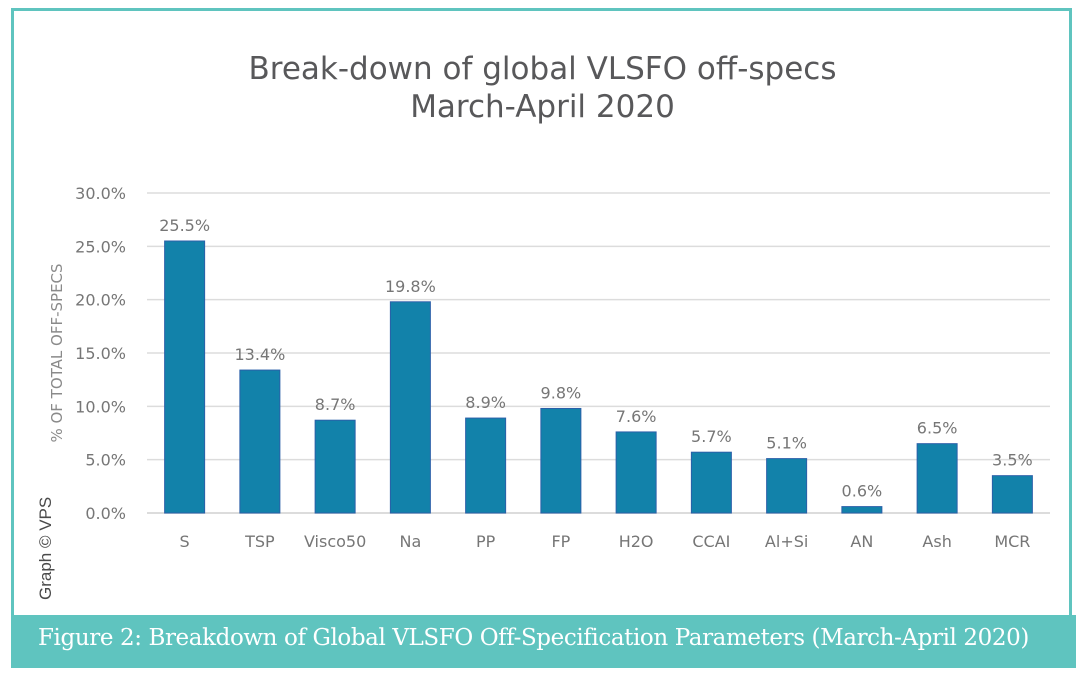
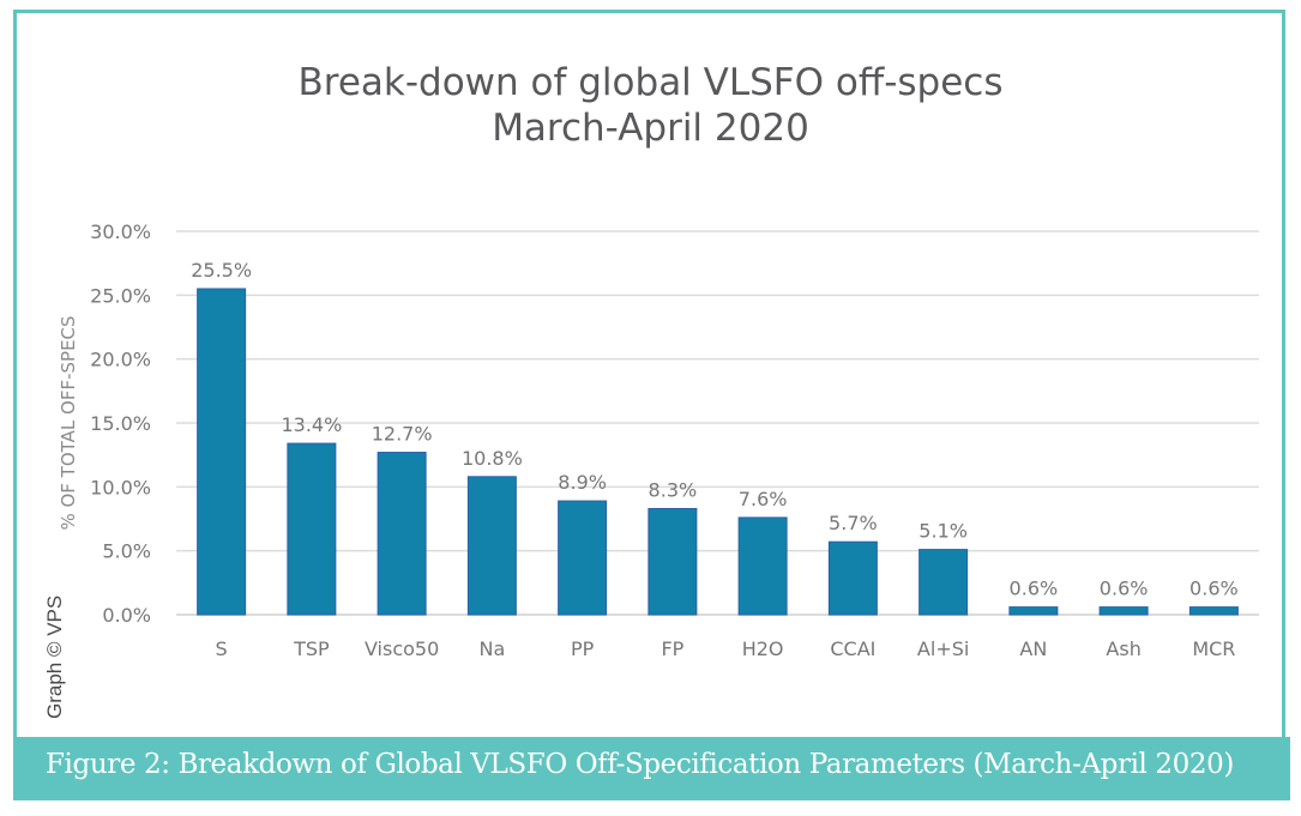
Visco50: 8.7% -> 12.7%
Na: 19.8% -> 10.8%
FP: 9.8% -> 8.3%
Ash: 6.5% -> 0.6%
MCR: 3.5% -> 0.6%
